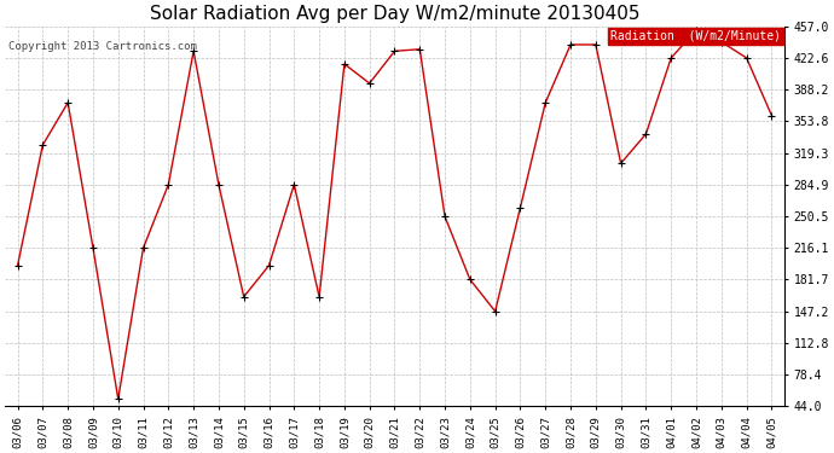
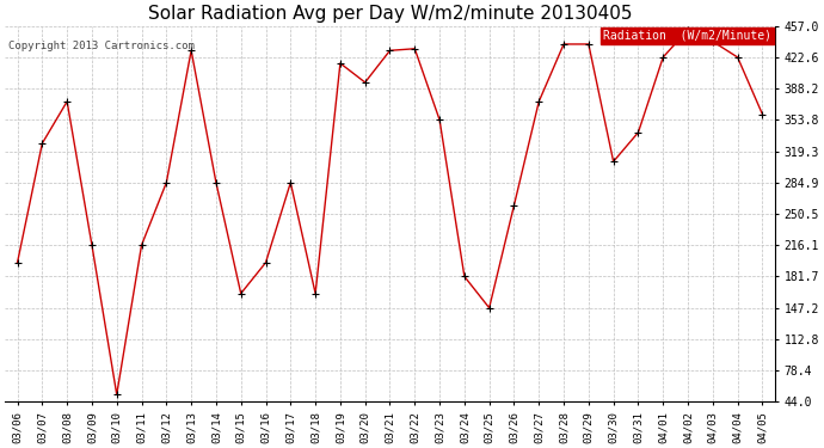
03/23: 250 -> 354
